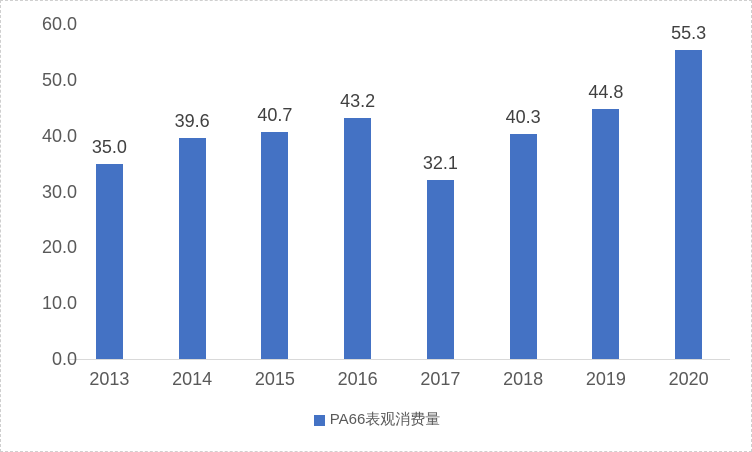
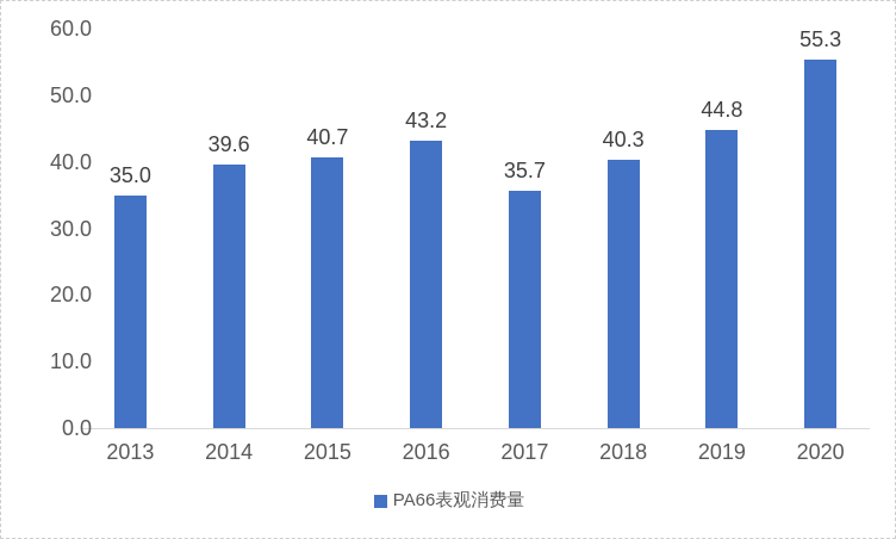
2017: 32.1 -> 35.7
